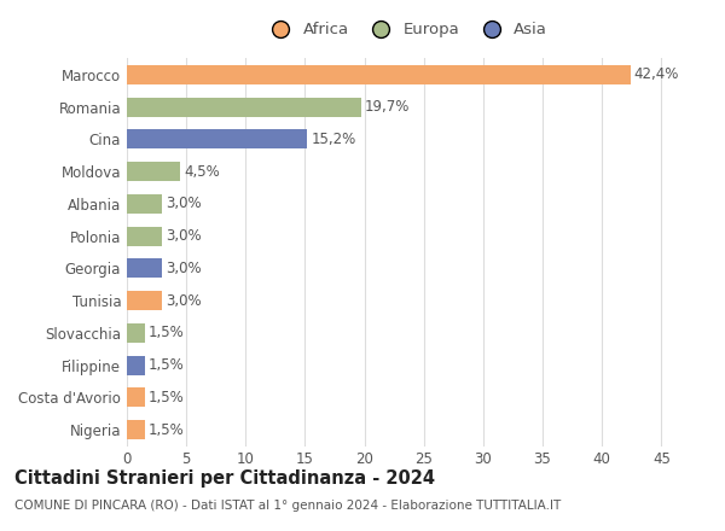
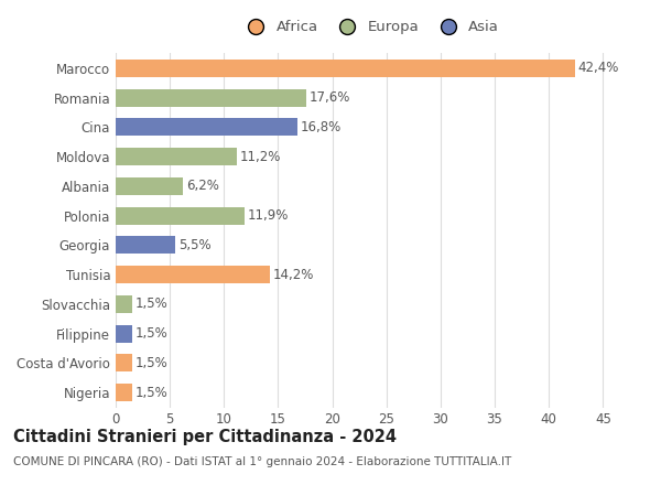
Romania: 19,7% -> 17,6%
Cina: 15,2% -> 16,8%
Moldova: 4,5% -> 11,2%
Albania: 3,0% -> 6,2%
Polonia: 3,0% -> 11,9%
Georgia: 3,0% -> 5,5%
Tunisia: 3,0% -> 14,2%
